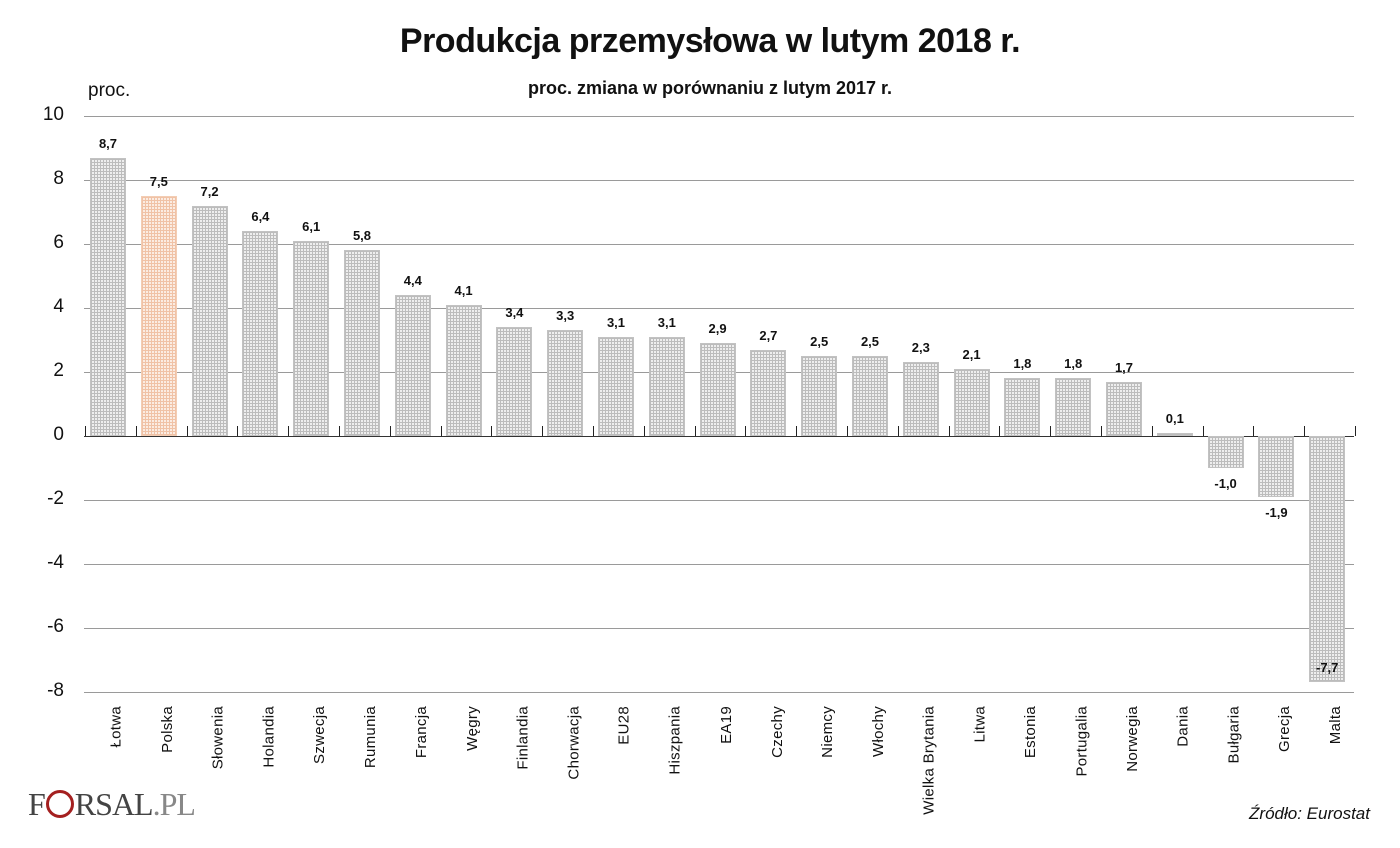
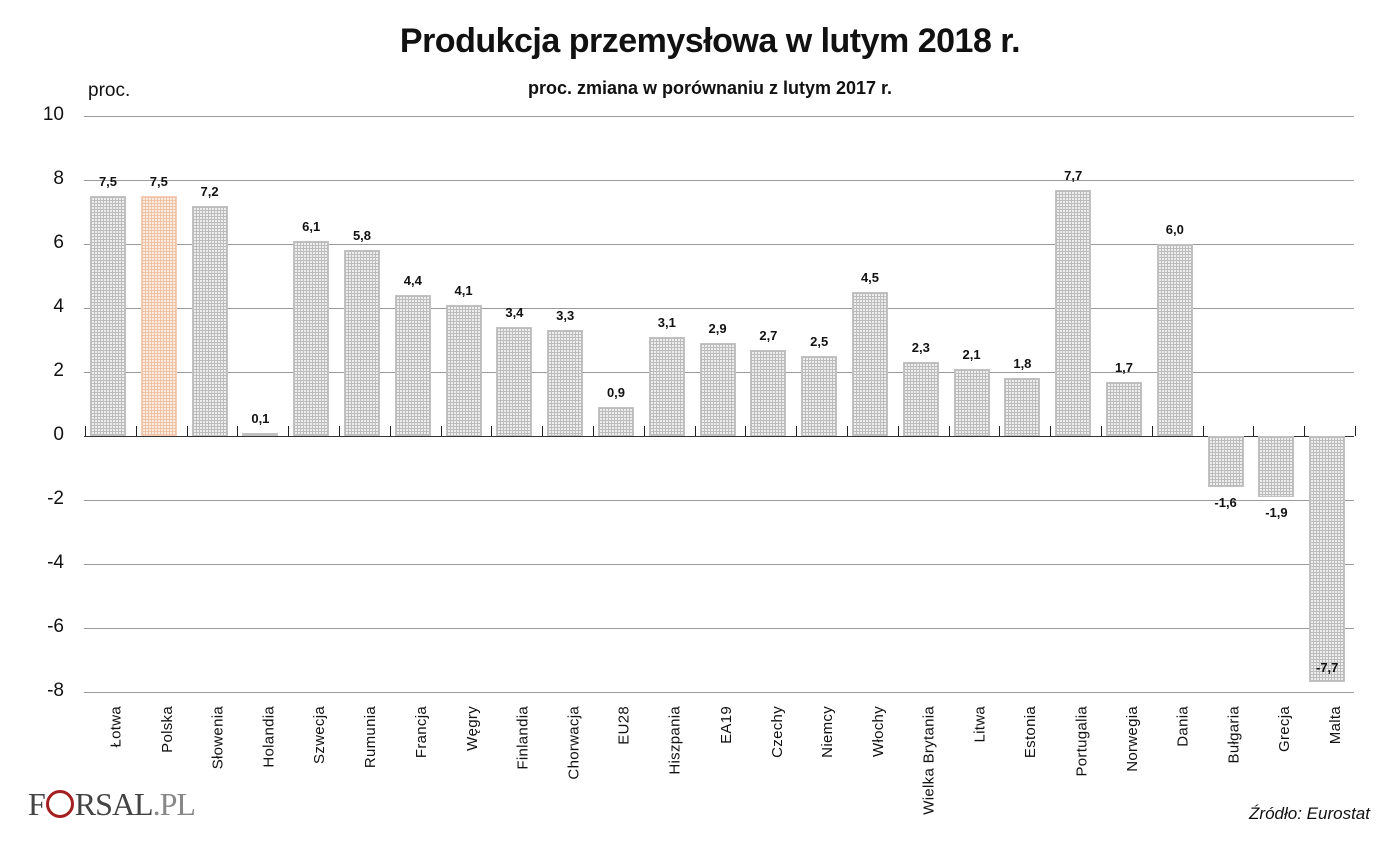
Łotwa: 8,7 -> 7,5
Holandia: 6,4 -> 0,1
EU28: 3,1 -> 0,9
Włochy: 2,5 -> 4,5
Portugalia: 1,8 -> 7,7
Dania: 0,1 -> 6,0
Bułgaria: -1,0 -> -1,6
